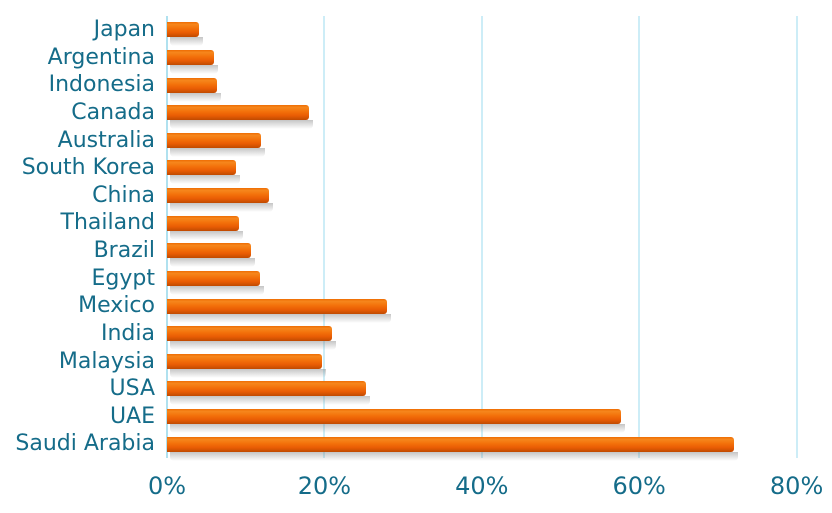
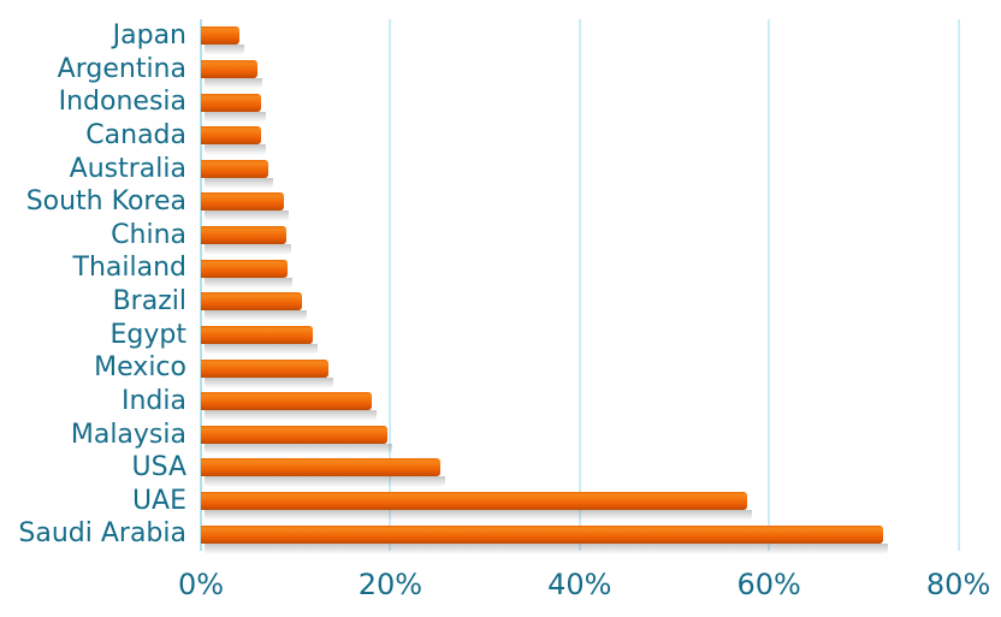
Canada: 18% -> 6%
Australia: 12% -> 7%
China: 13% -> 9%
Mexico: 28% -> 14%
India: 21% -> 18%
